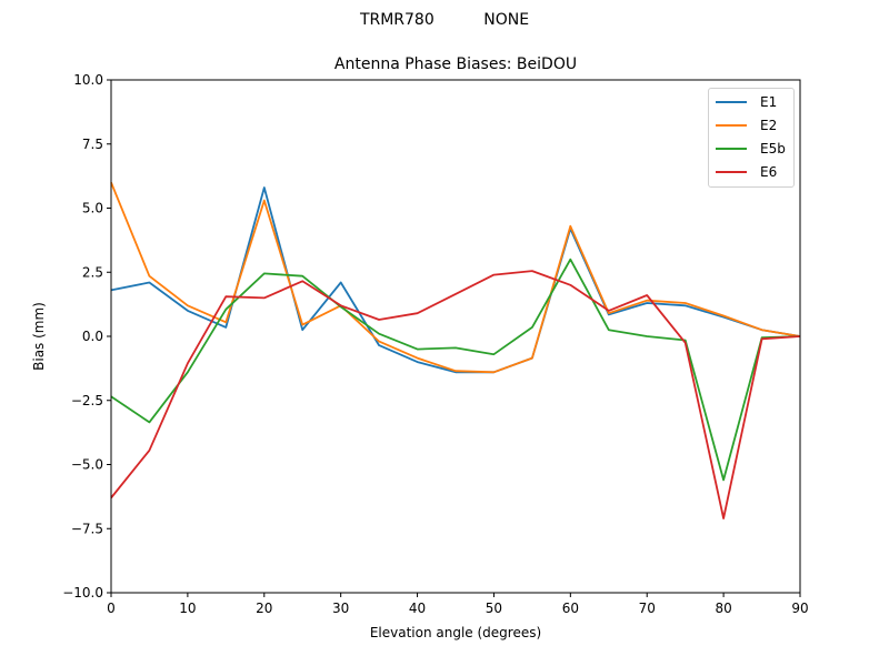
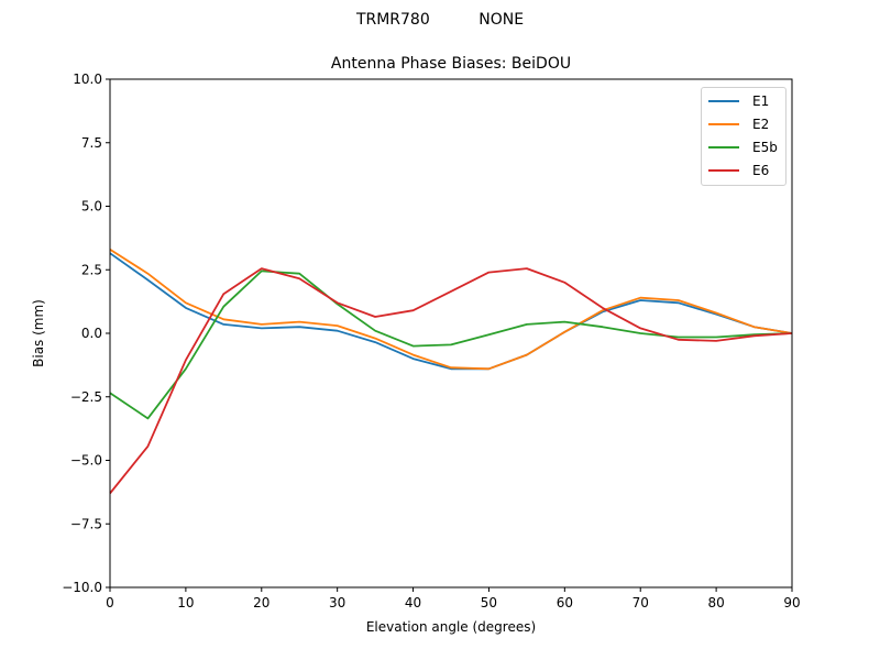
E1/0: 1.8 -> 3.1
E2/0: 6.0 -> 3.3
E1/20: 5.8 -> 0.2
E2/20: 5.3 -> 0.3
E6/20: 1.5 -> 2.5
E1/30: 2.1 -> 0.1
E2/30: 1.2 -> 0.3
E5b/50: -0.7 -> -0.1
E1/60: 4.2 -> 0.1
E2/60: 4.3 -> 0.1
E5b/60: 3.0 -> 0.5
E6/70: 1.6 -> 0.2
E5b/80: -5.6 -> -0.1
E6/80: -7.1 -> -0.3
